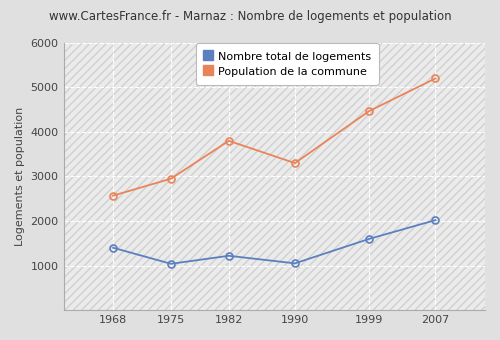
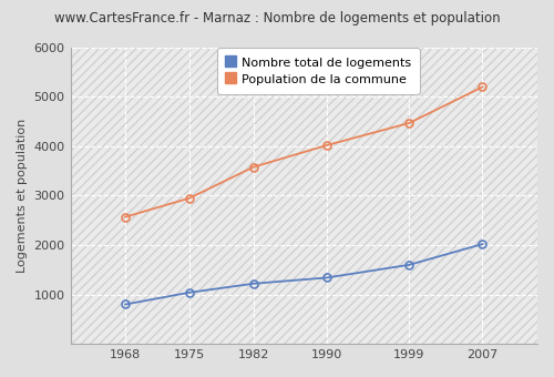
Nombre total de logements/1968: 1400 -> 800
Population de la commune/1982: 3800 -> 3580
Nombre total de logements/1990: 1050 -> 1340
Population de la commune/1990: 3300 -> 4020
